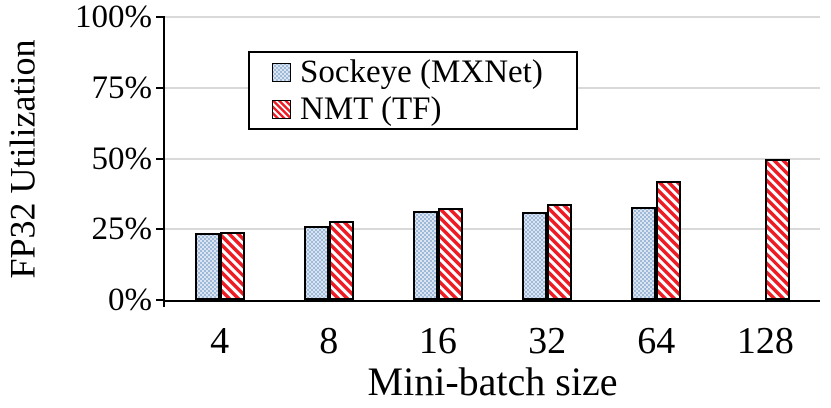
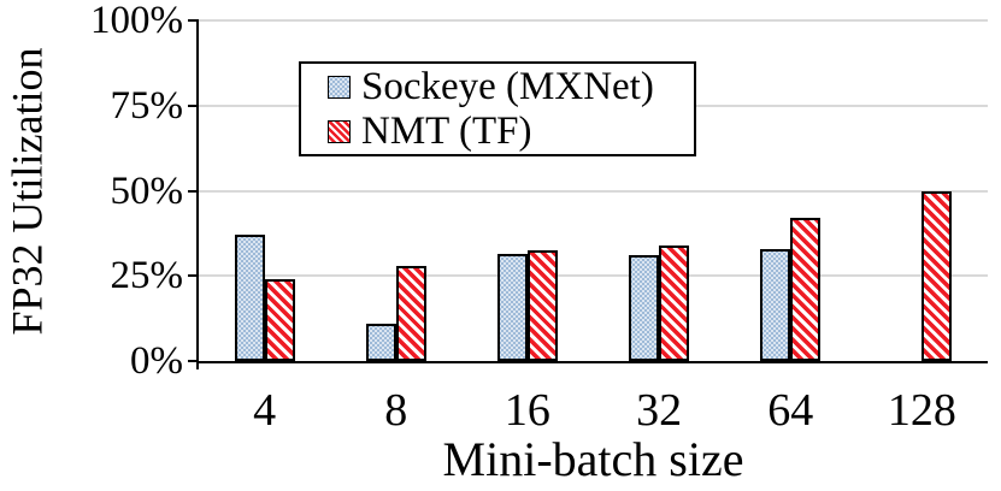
Sockeye (MXNet)/4: 24% -> 37%
Sockeye (MXNet)/8: 26% -> 11%
